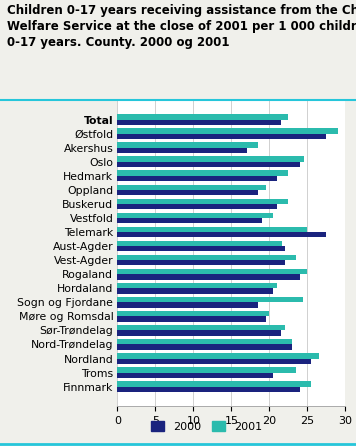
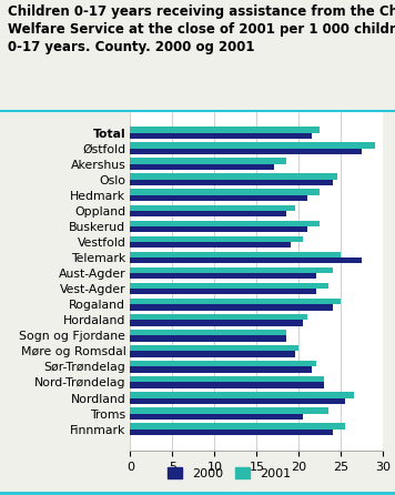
2001/Aust-Agder: 21.6 -> 24.0
2001/Sogn og Fjordane: 24.4 -> 18.5
